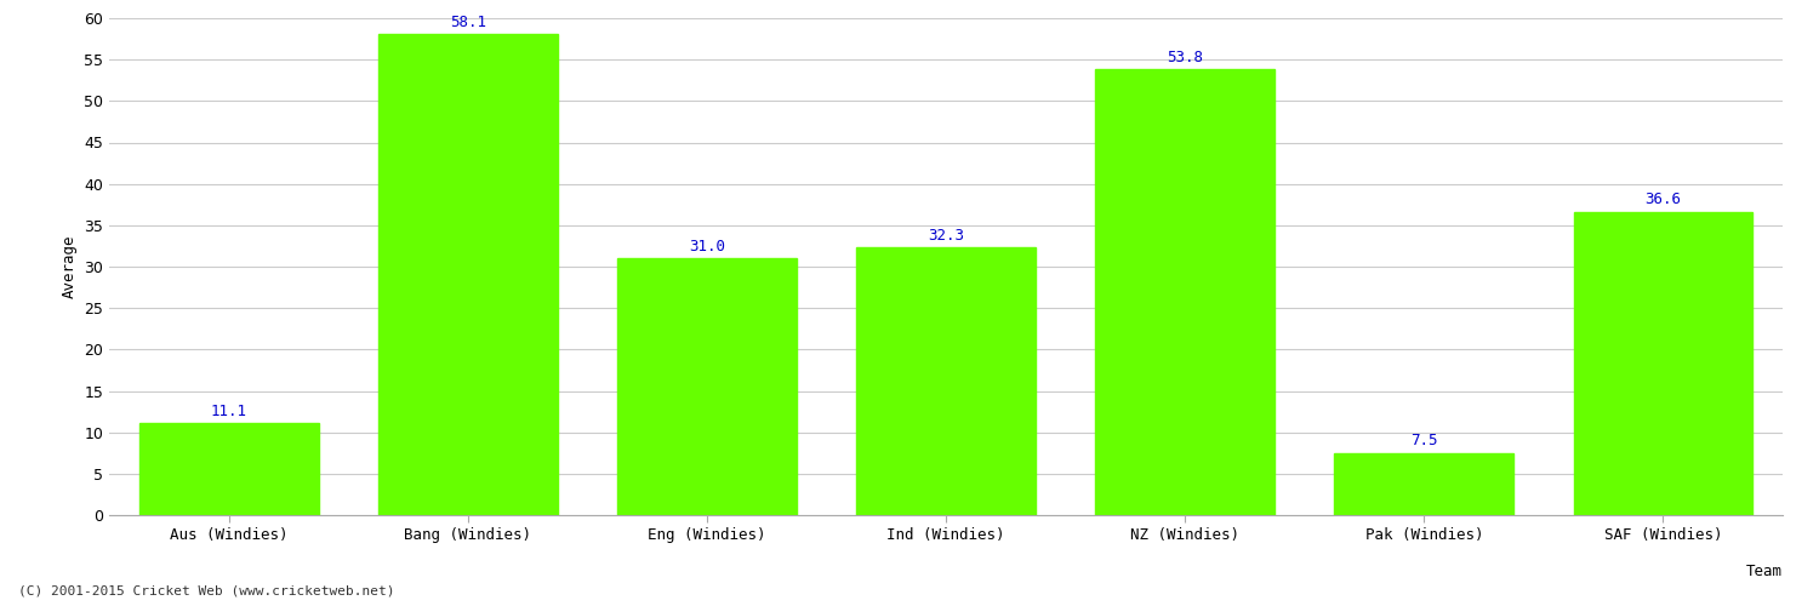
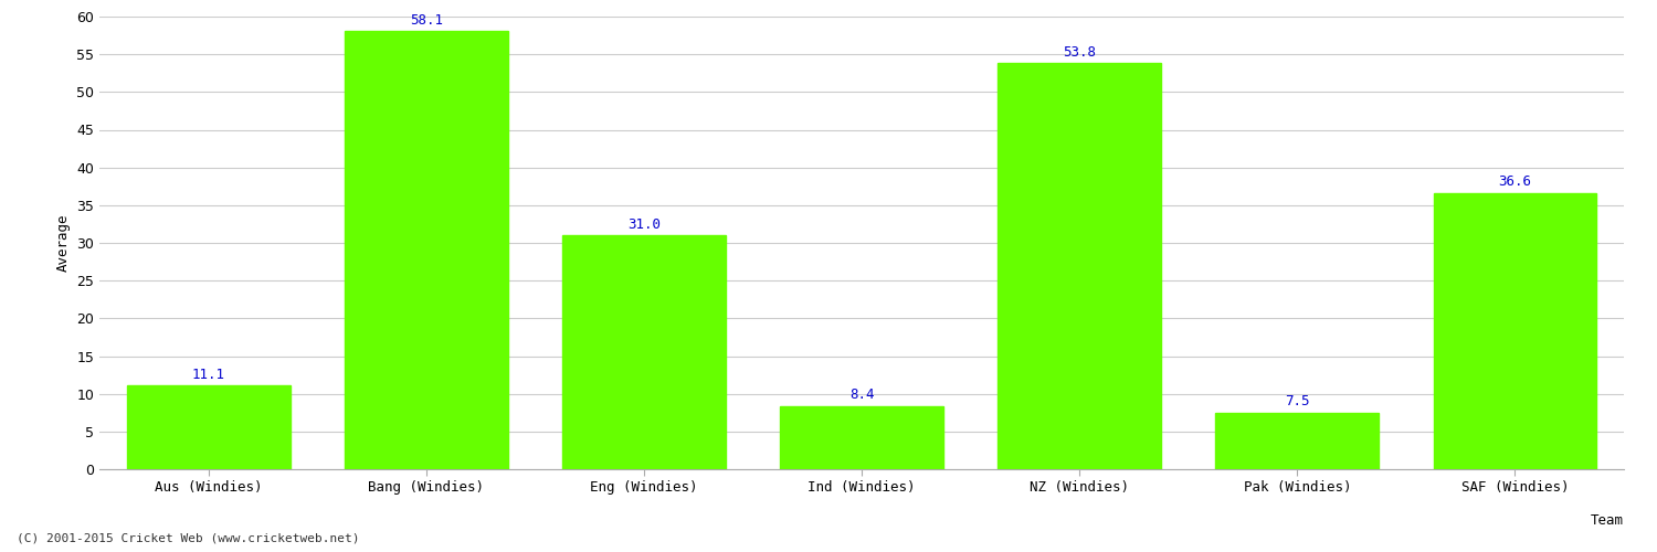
Ind (Windies): 32.3 -> 8.4
